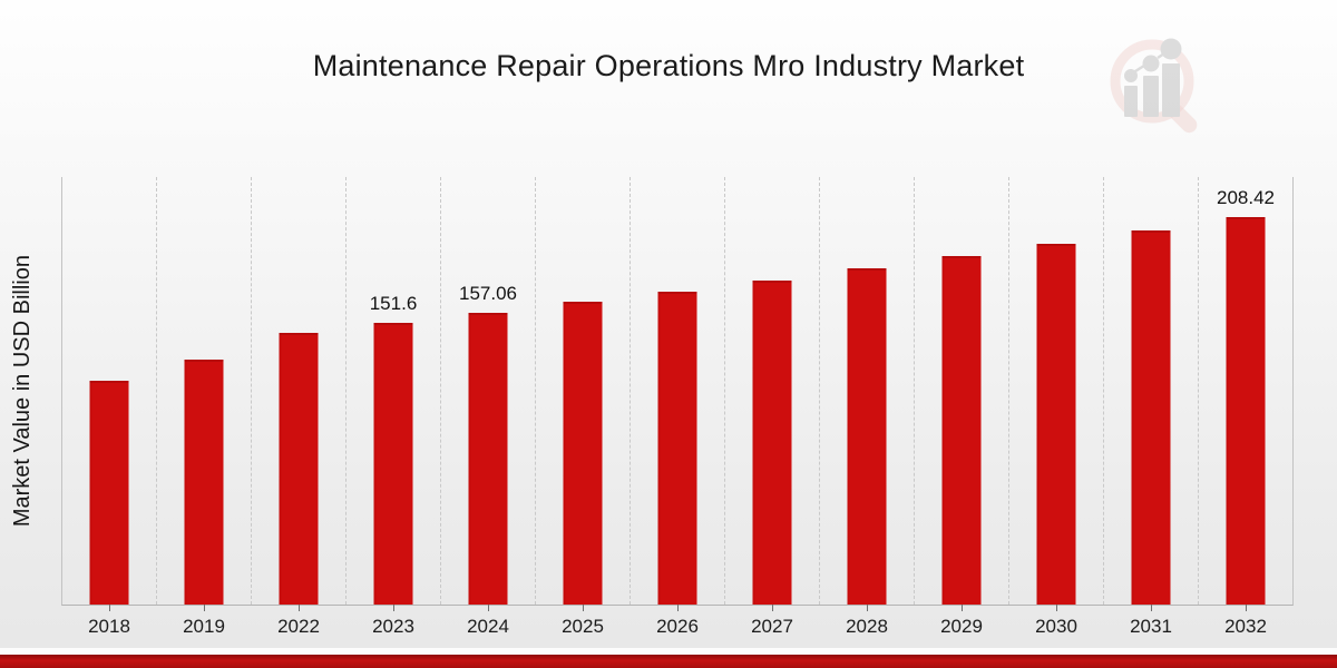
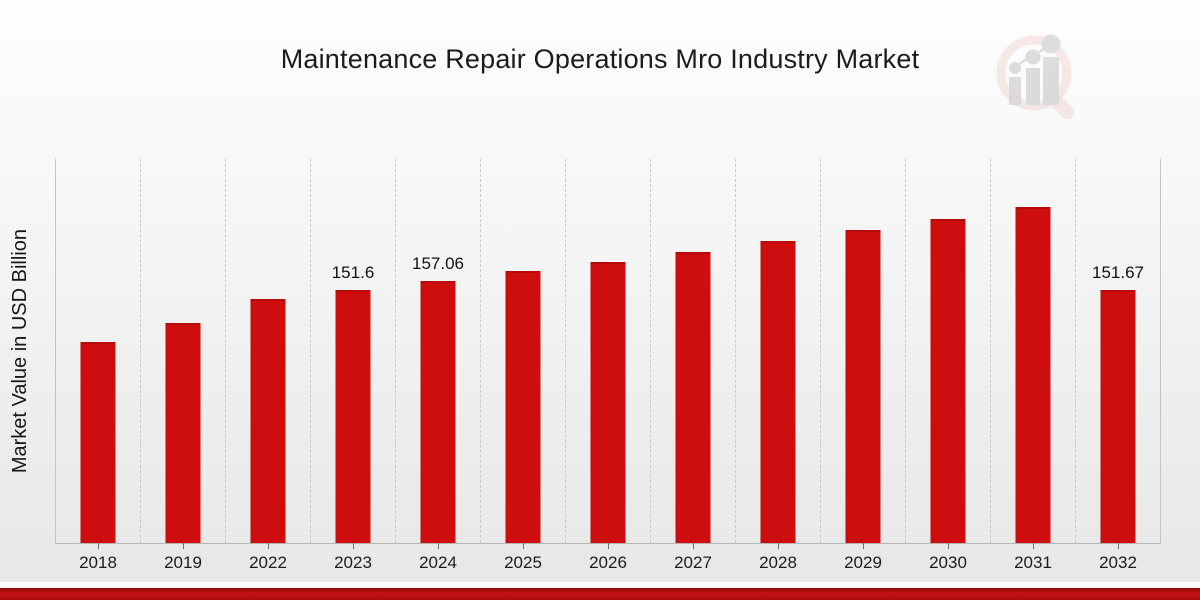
2032: 208.42 -> 151.67
